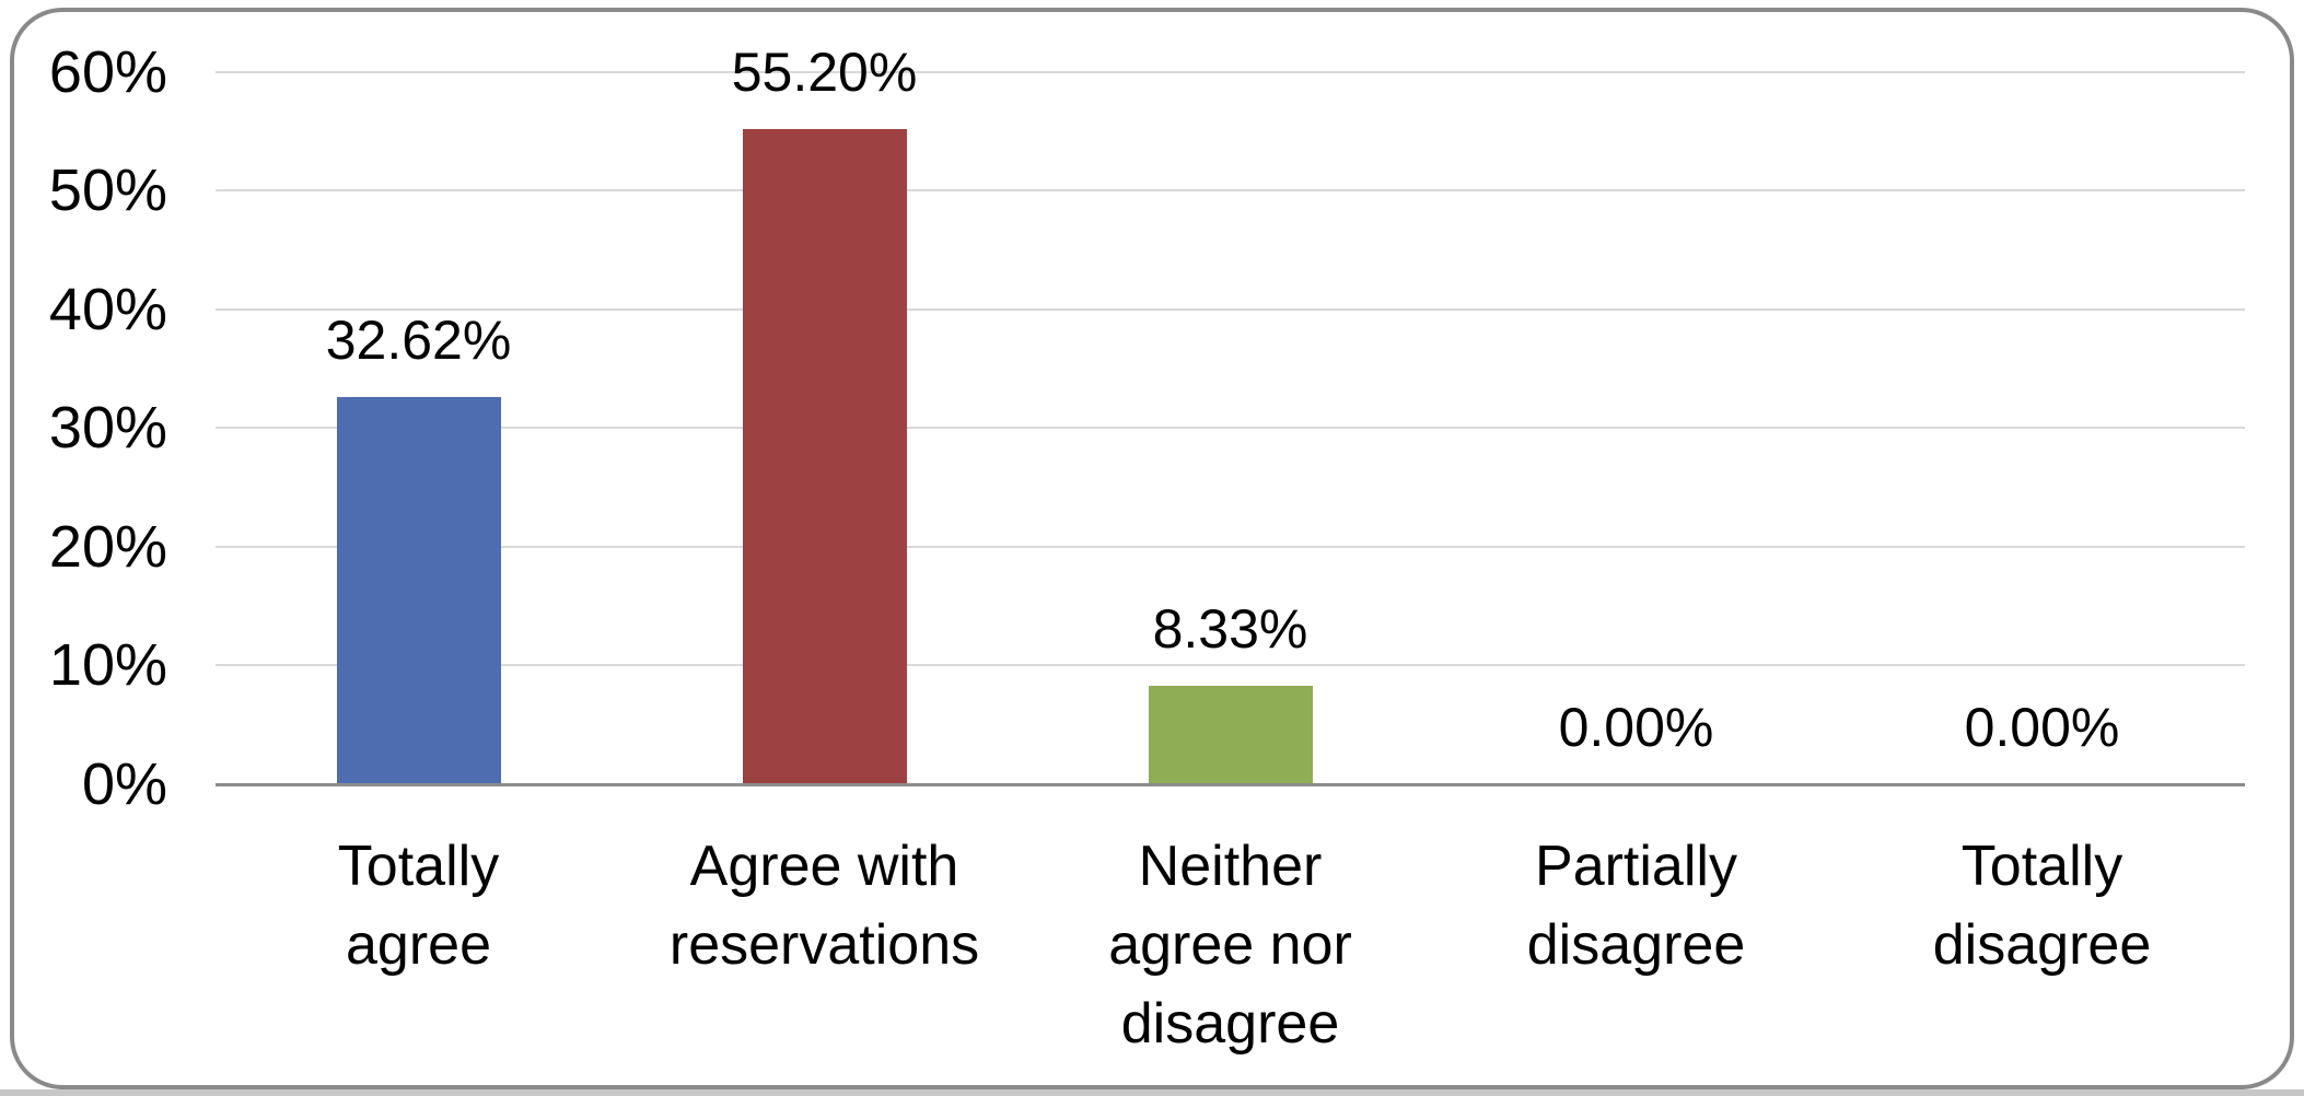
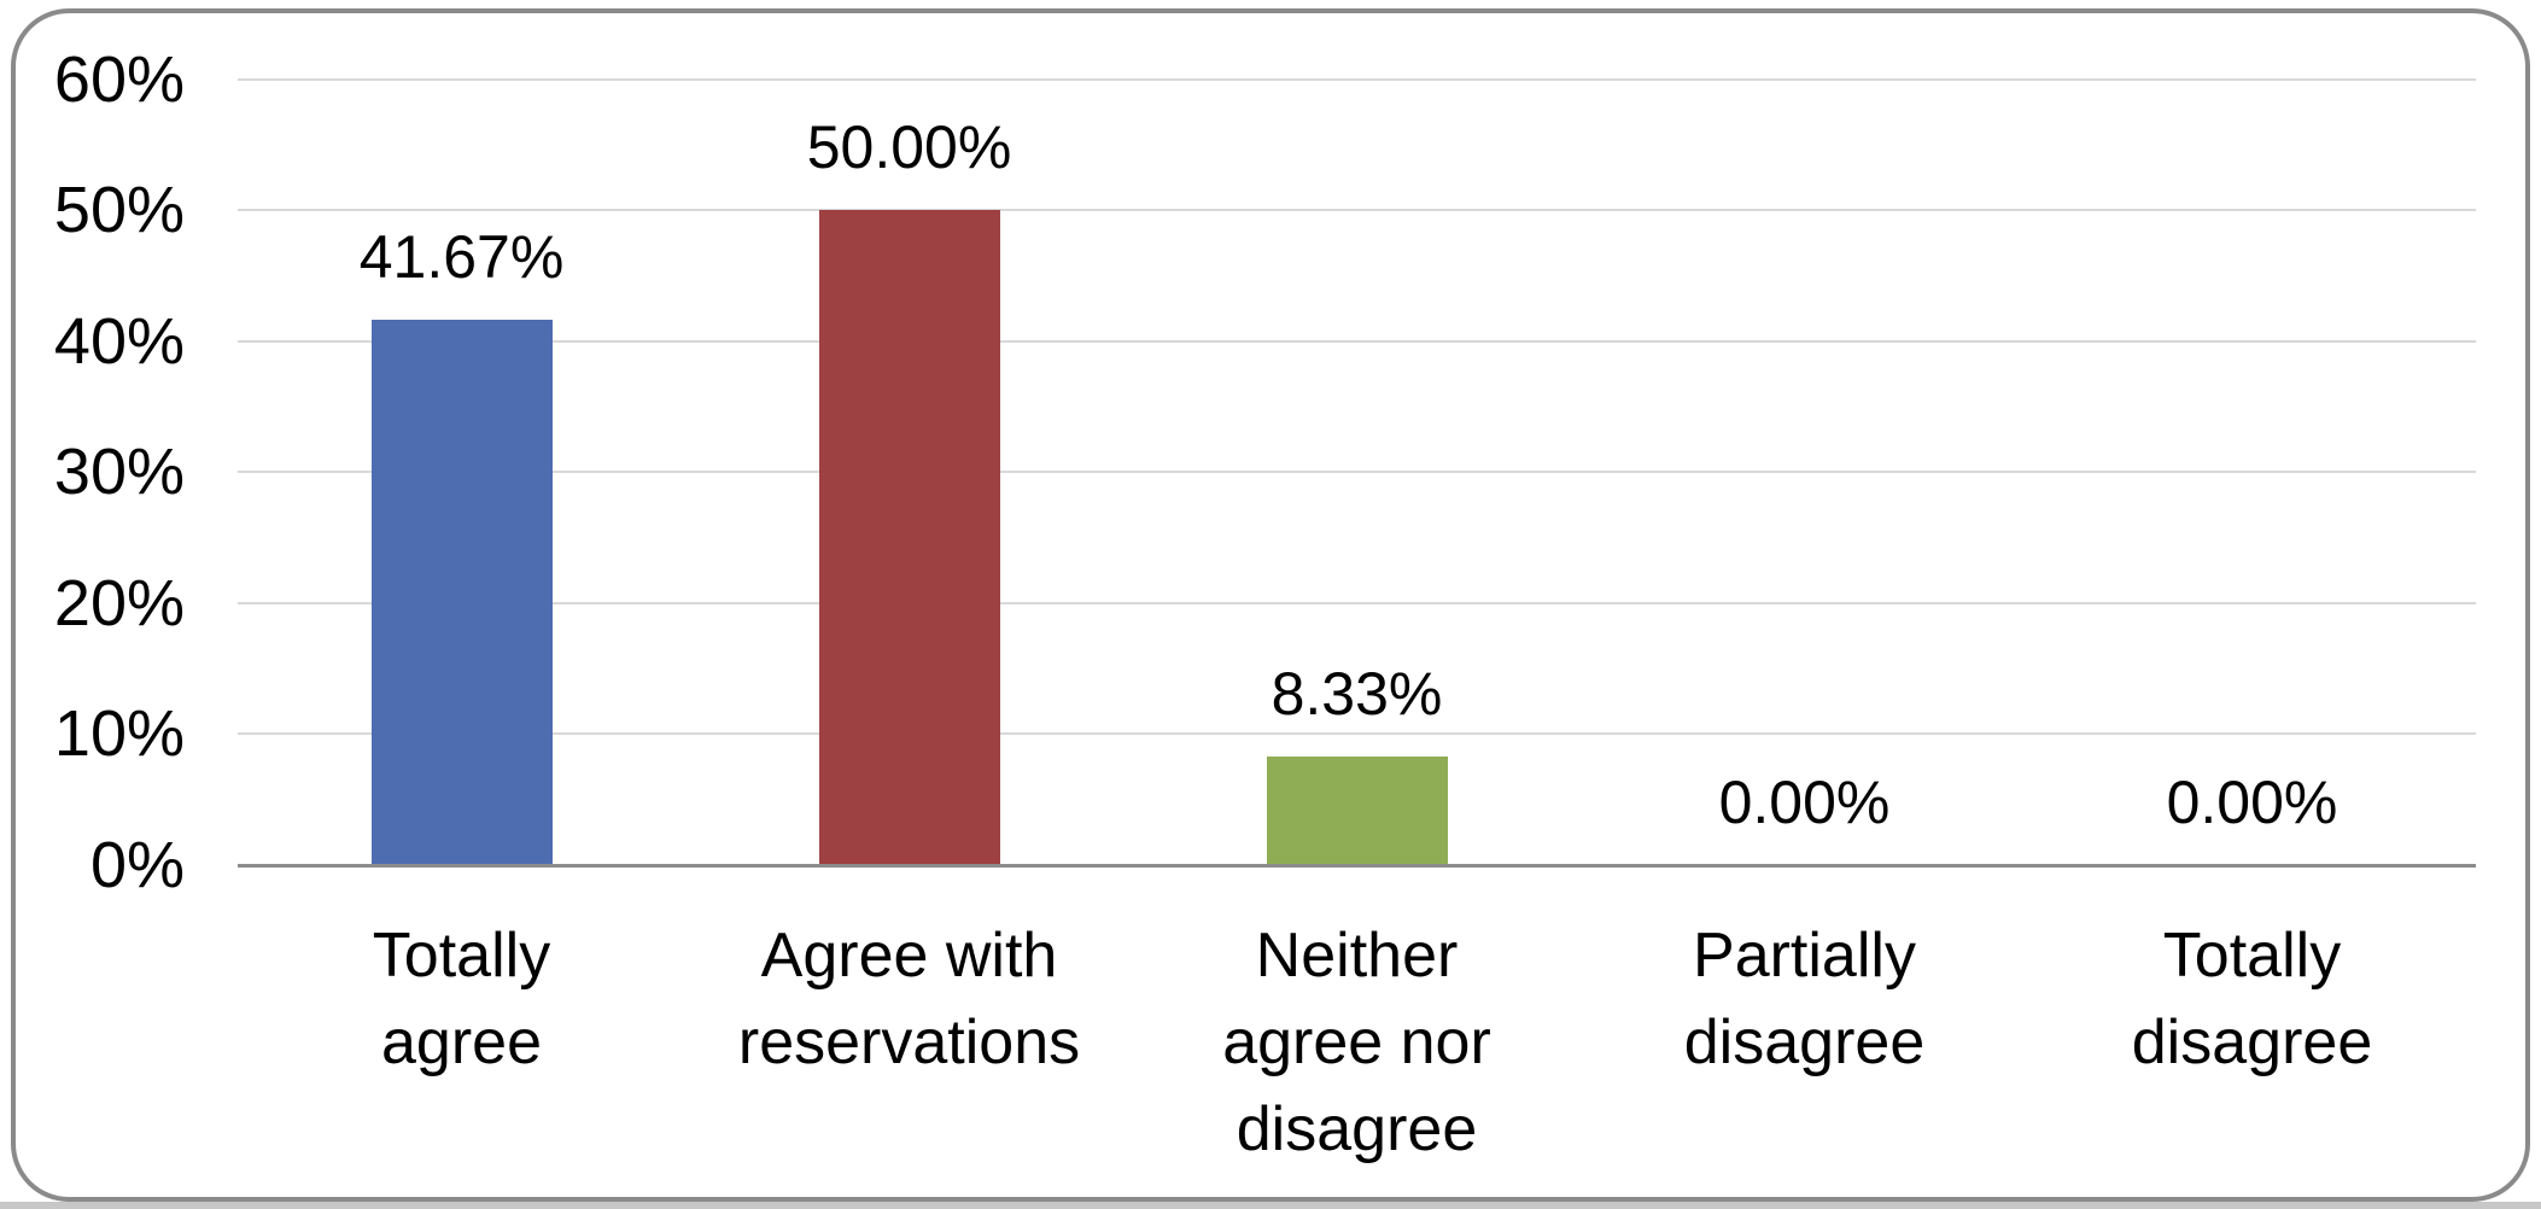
Totally agree: 32.62% -> 41.67%
Agree with reservations: 55.20% -> 50.00%
